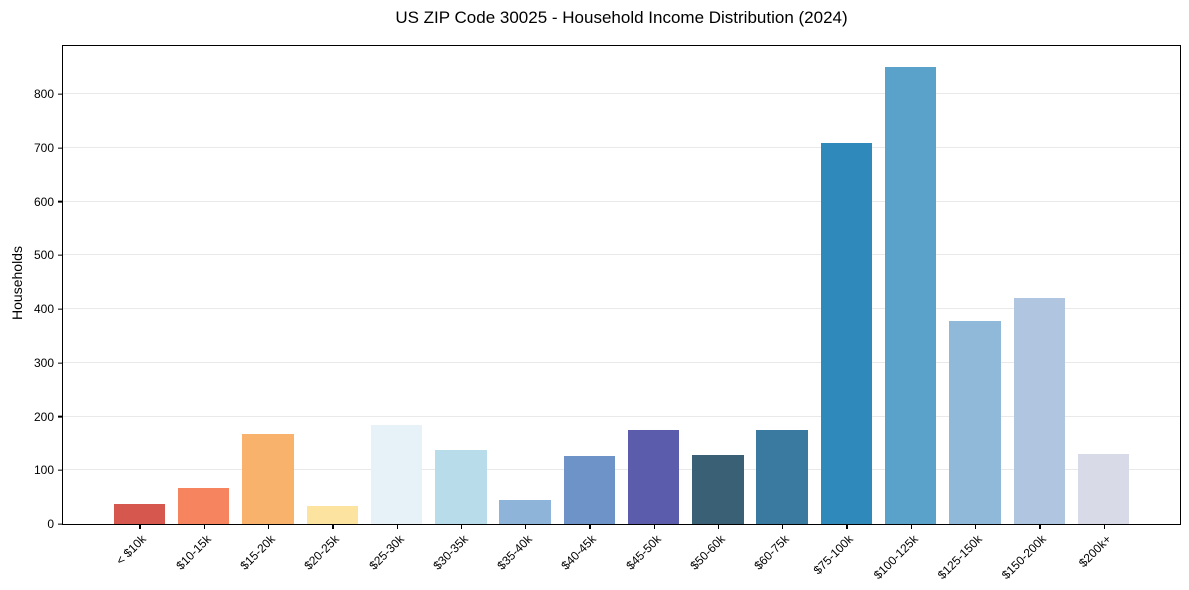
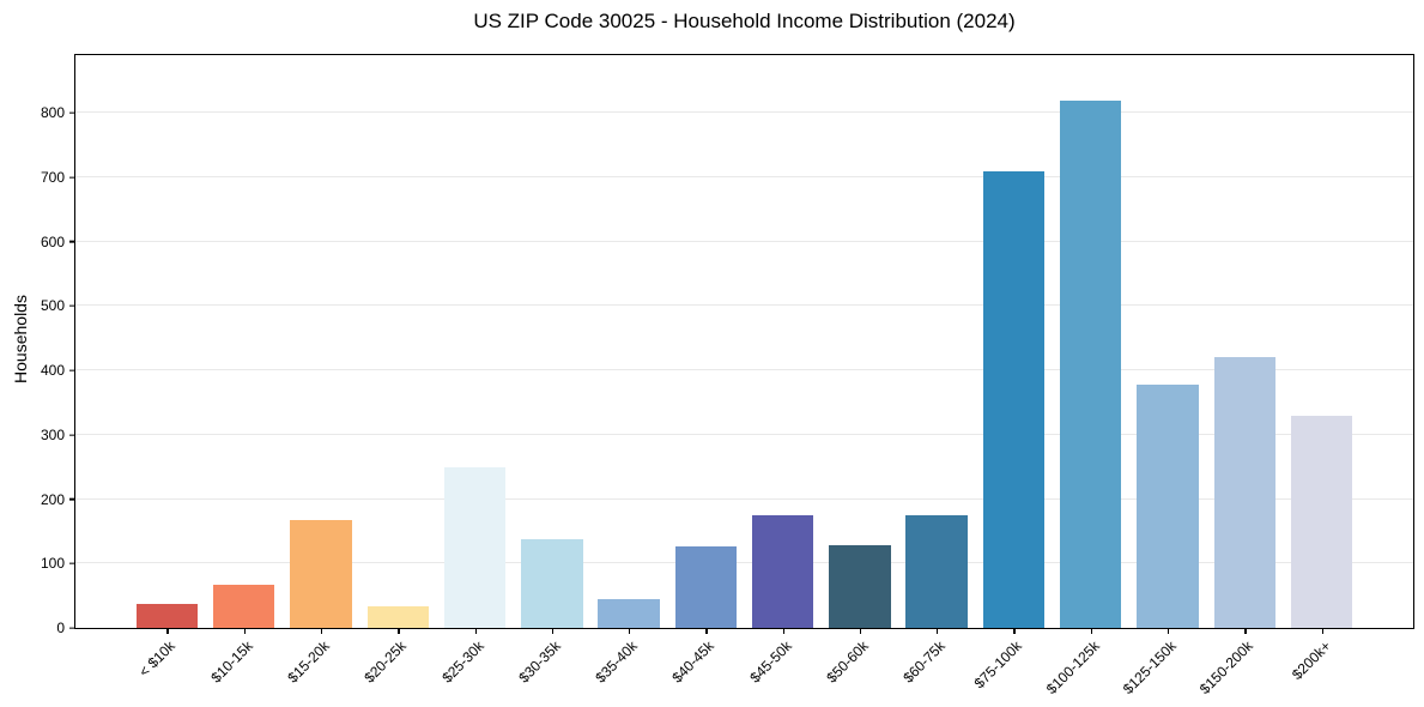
$25-30k: 180 -> 250
$100-125k: 850 -> 820
$200k+: 130 -> 330
